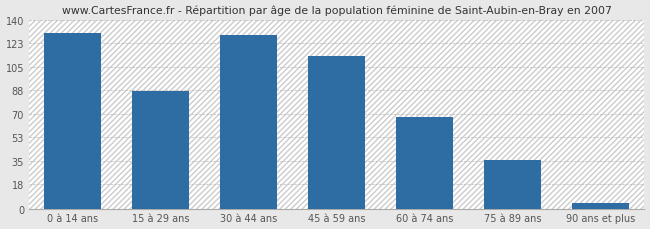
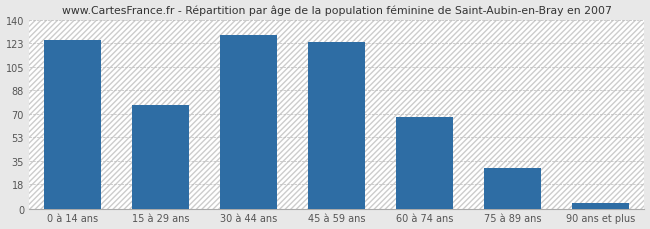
0 à 14 ans: 130 -> 125
15 à 29 ans: 87 -> 77
45 à 59 ans: 113 -> 124
75 à 89 ans: 36 -> 30
